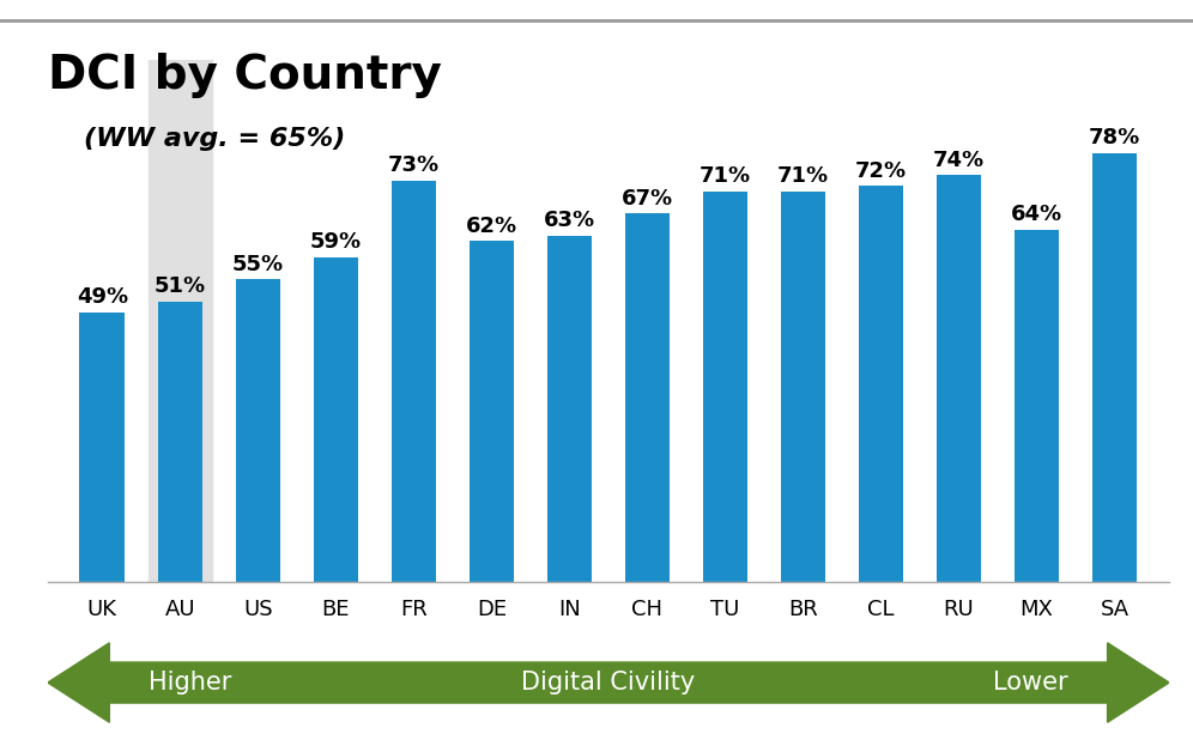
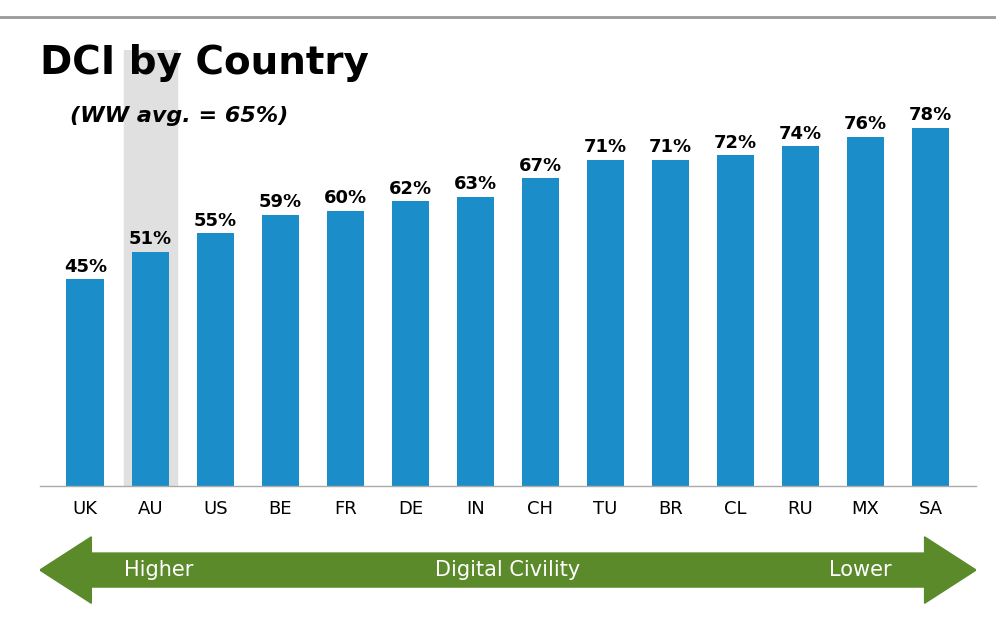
UK: 49% -> 45%
FR: 73% -> 60%
MX: 64% -> 76%
